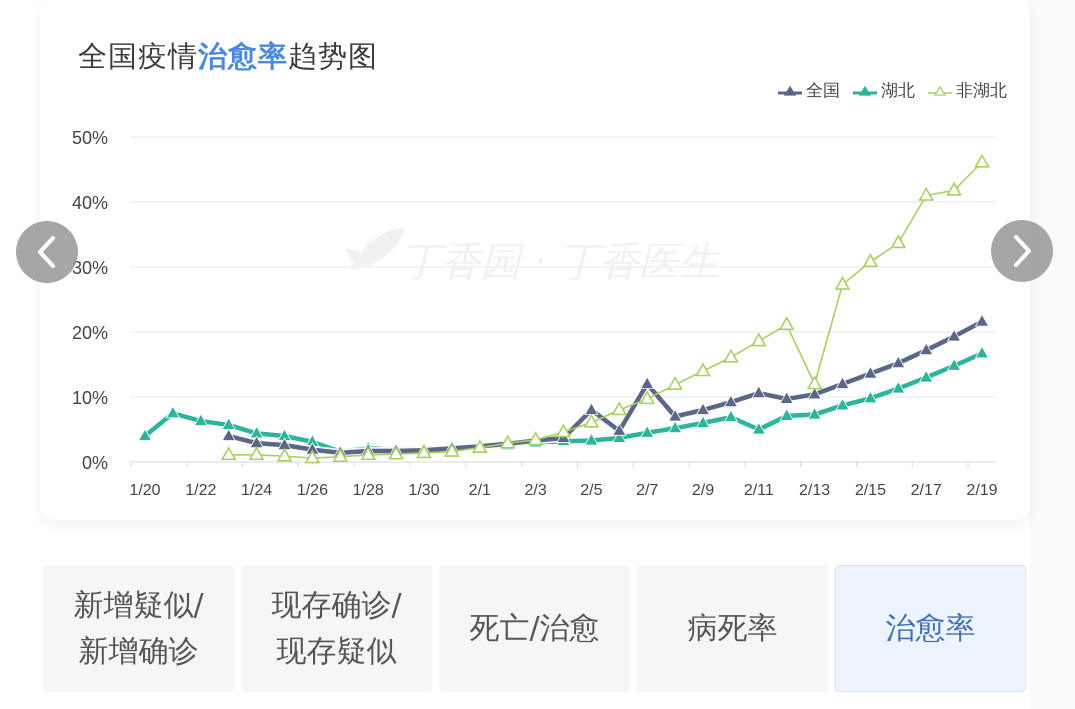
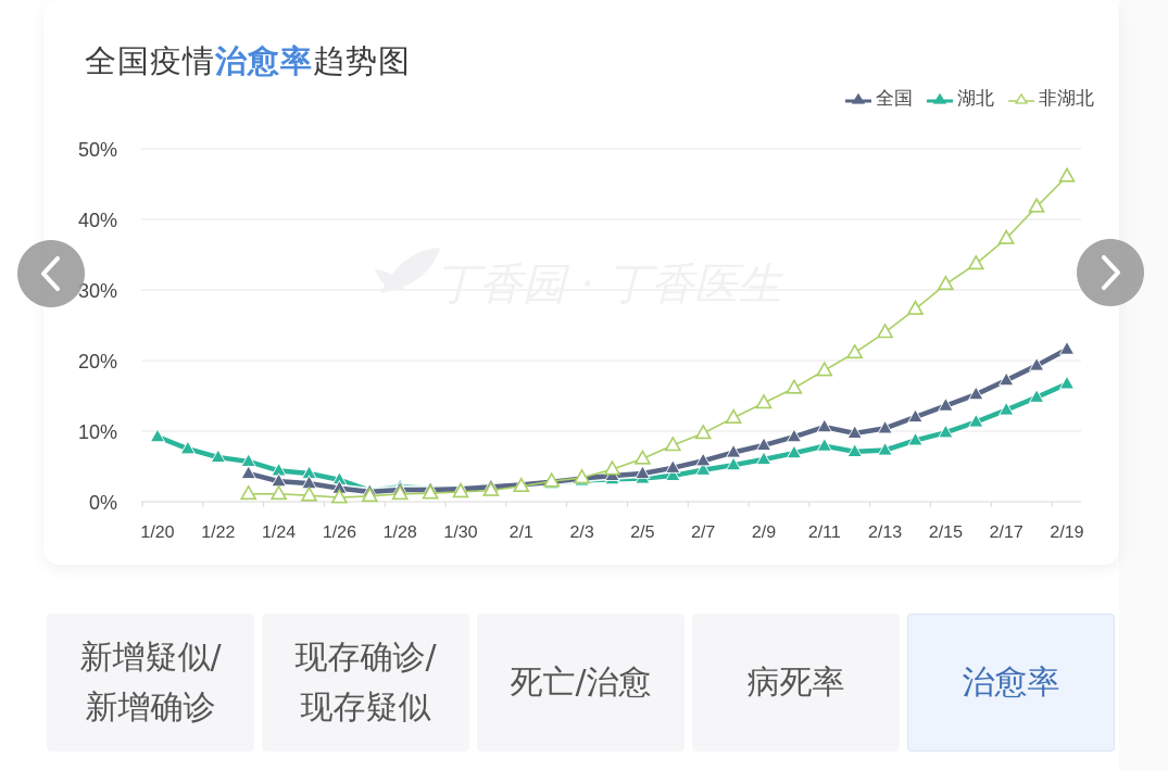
湖北/1/20: 4% -> 9%
全国/2/5: 8% -> 4%
全国/2/7: 12% -> 6%
湖北/2/11: 5% -> 8%
非湖北/2/13: 12% -> 24%
非湖北/2/17: 41% -> 37%
